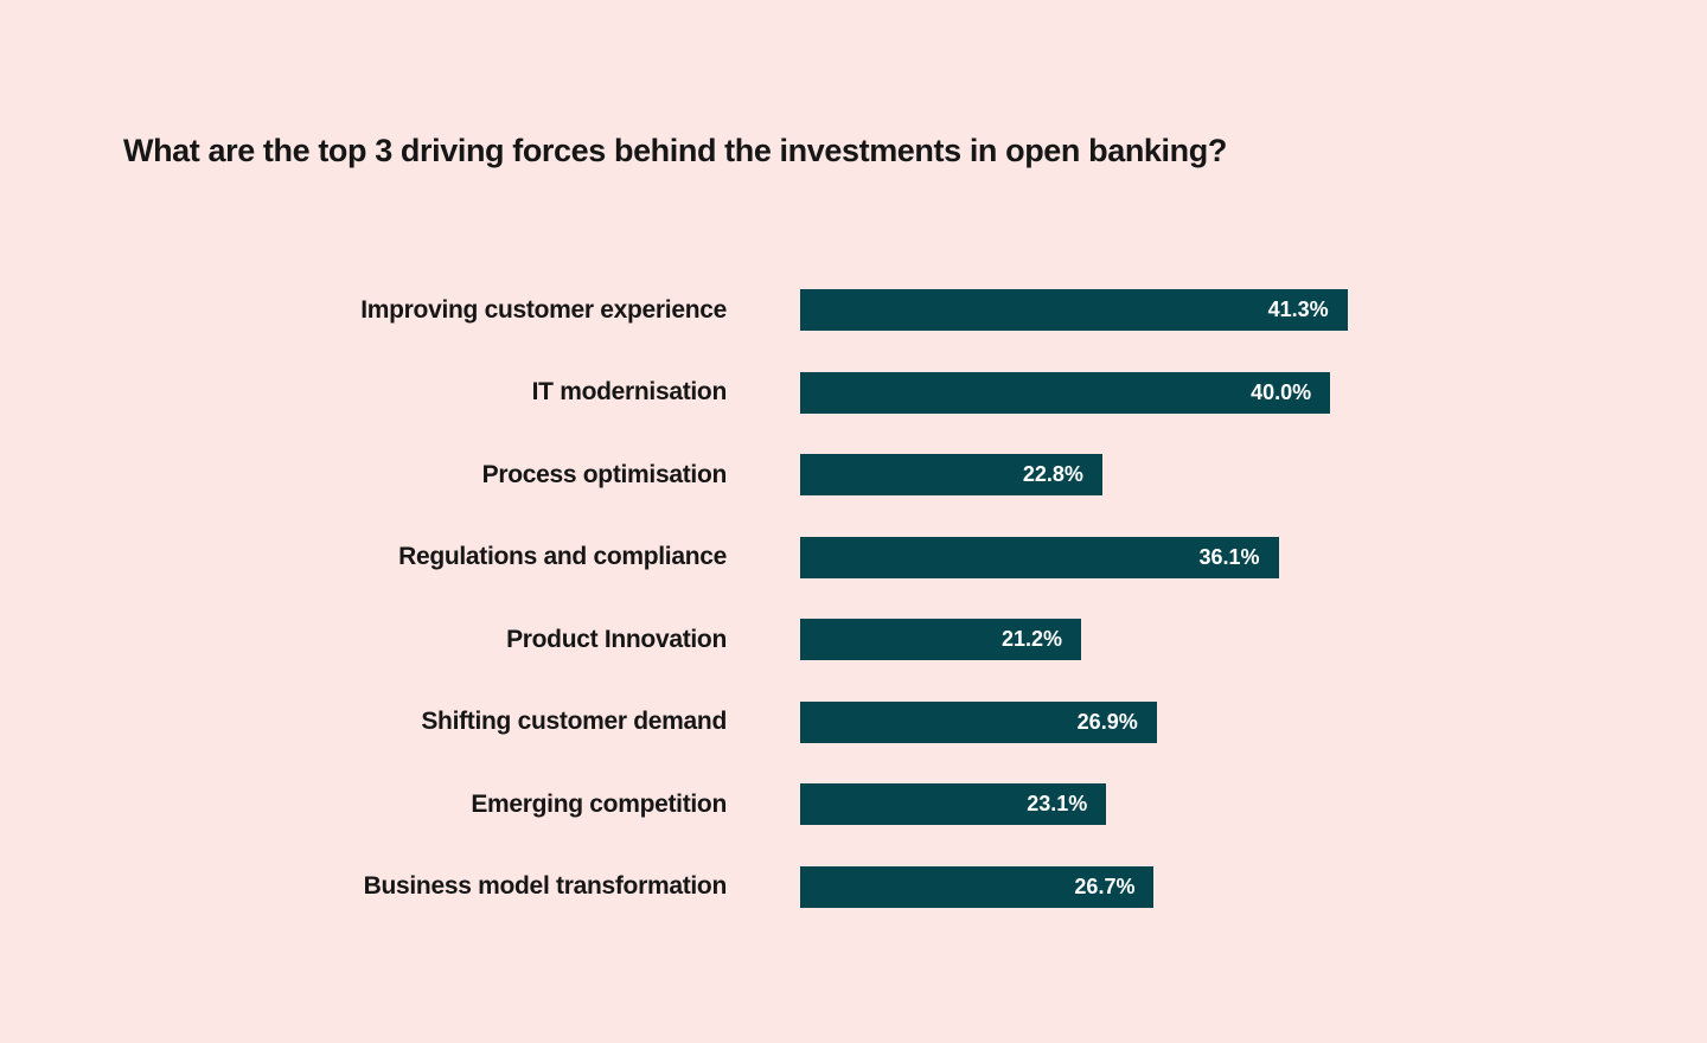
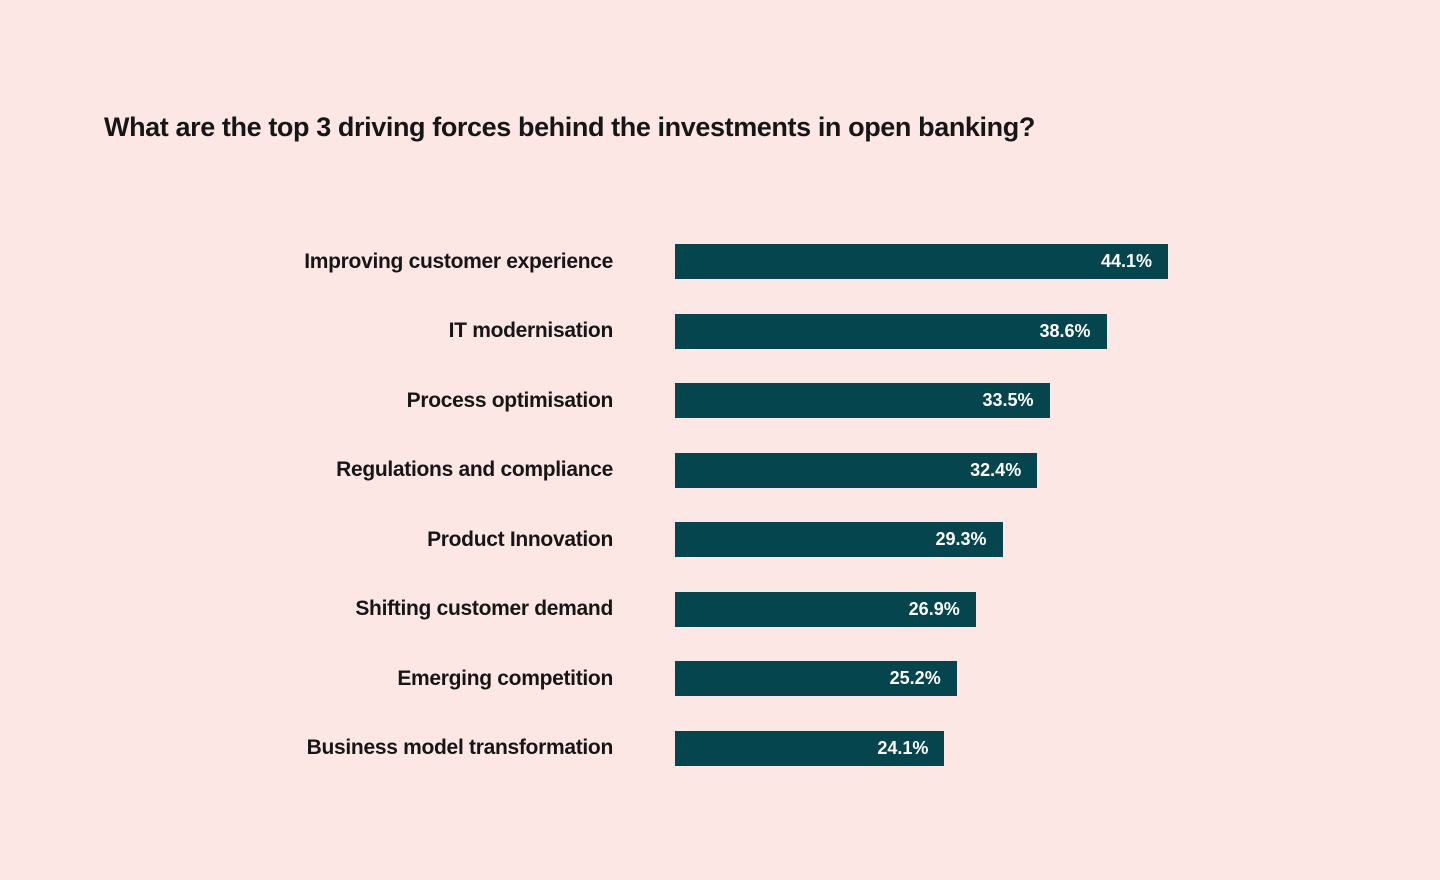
Improving customer experience: 41.3% -> 44.1%
IT modernisation: 40.0% -> 38.6%
Process optimisation: 22.8% -> 33.5%
Regulations and compliance: 36.1% -> 32.4%
Product Innovation: 21.2% -> 29.3%
Emerging competition: 23.1% -> 25.2%
Business model transformation: 26.7% -> 24.1%
